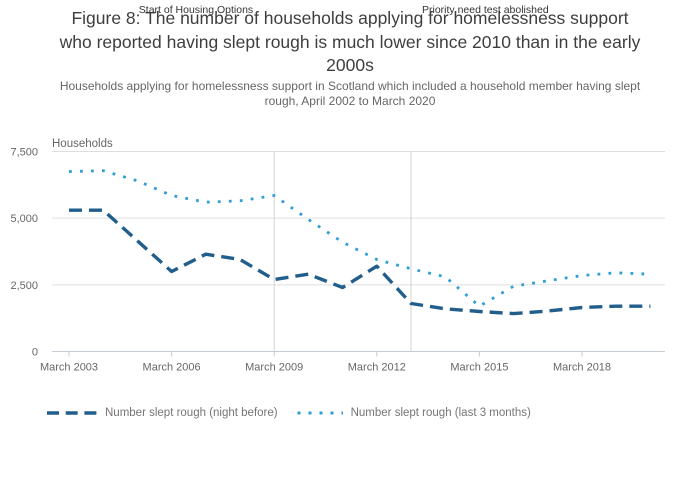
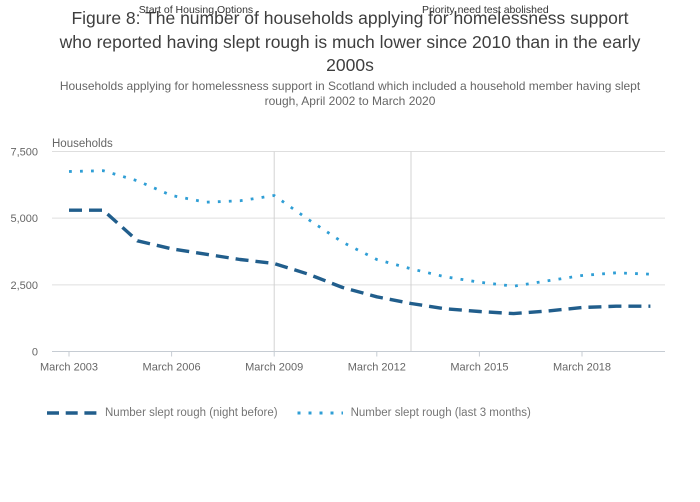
Number slept rough (night before)/March 2006: 3000 -> 3800
Number slept rough (night before)/March 2009: 2700 -> 3300
Number slept rough (night before)/March 2012: 3200 -> 2000
Number slept rough (last 3 months)/March 2015: 1700 -> 2600
